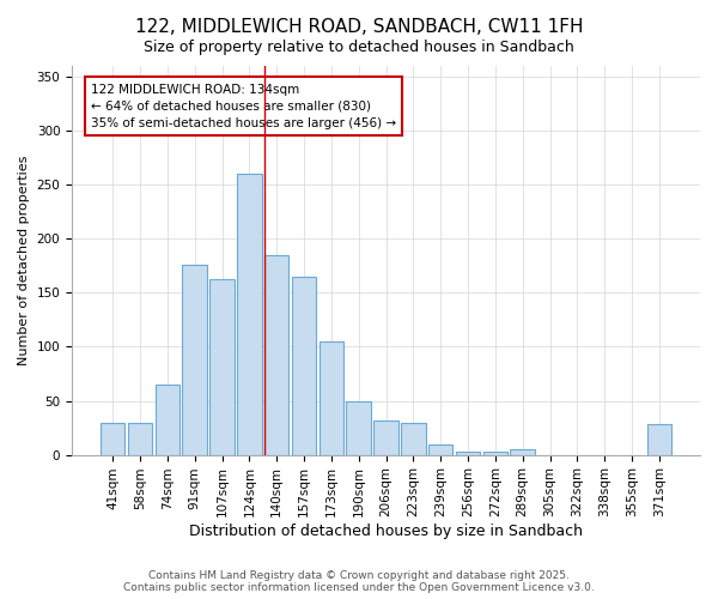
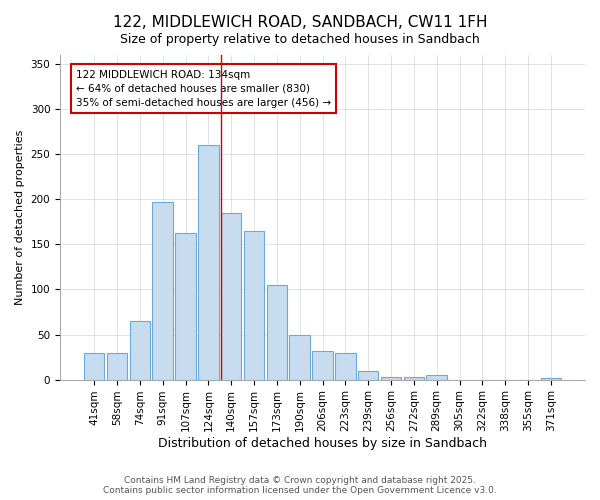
91sqm: 176 -> 197
371sqm: 28 -> 2
